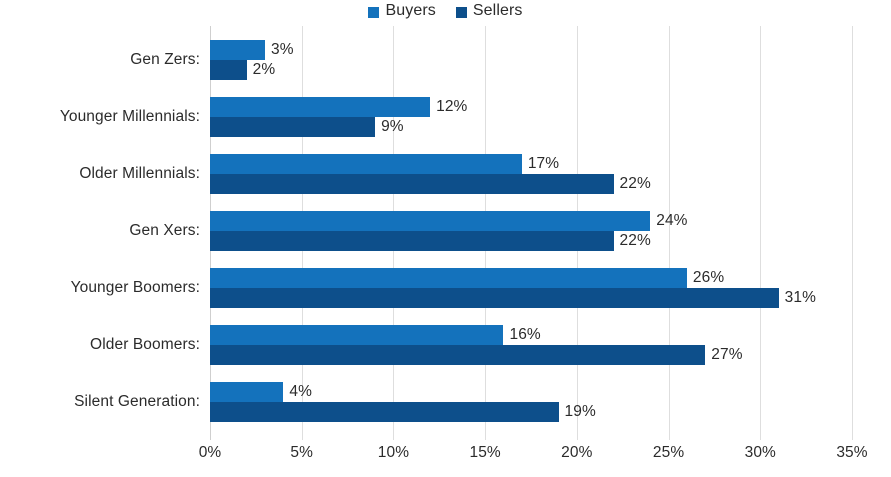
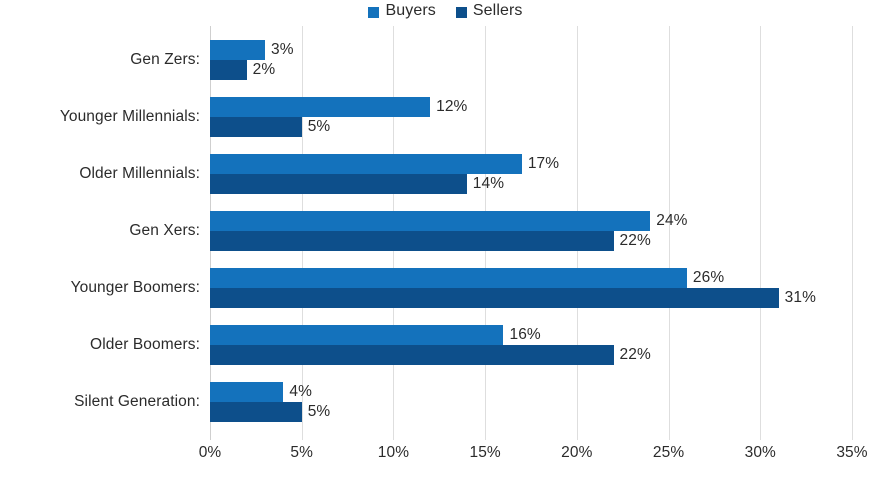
Sellers/Younger Millennials:: 9% -> 5%
Sellers/Older Millennials:: 22% -> 14%
Sellers/Older Boomers:: 27% -> 22%
Sellers/Silent Generation:: 19% -> 5%
